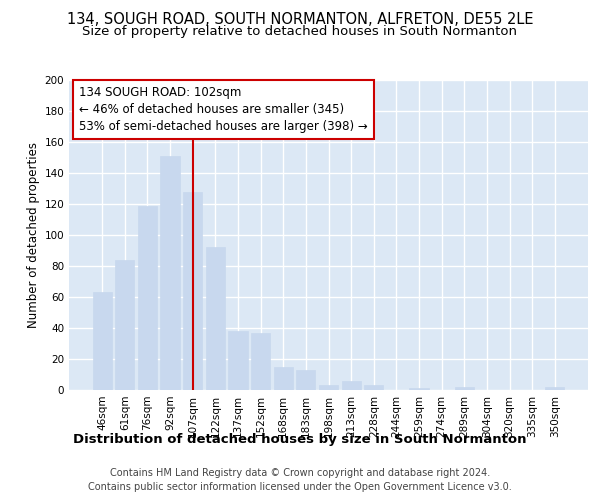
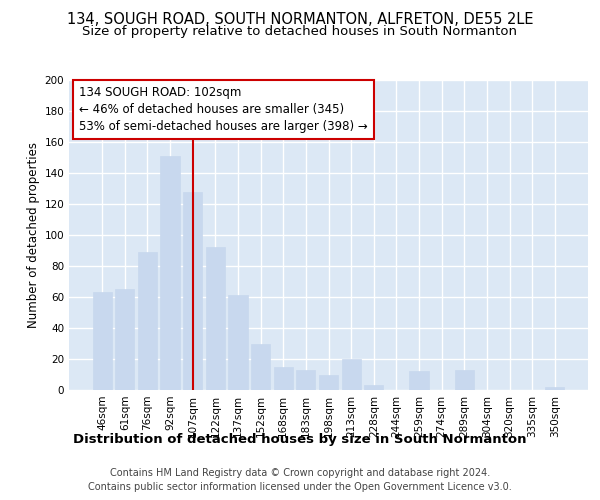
61sqm: 84 -> 65
76sqm: 119 -> 89
137sqm: 38 -> 61
152sqm: 37 -> 30
198sqm: 3 -> 10
213sqm: 6 -> 20
259sqm: 1 -> 12
289sqm: 2 -> 13
